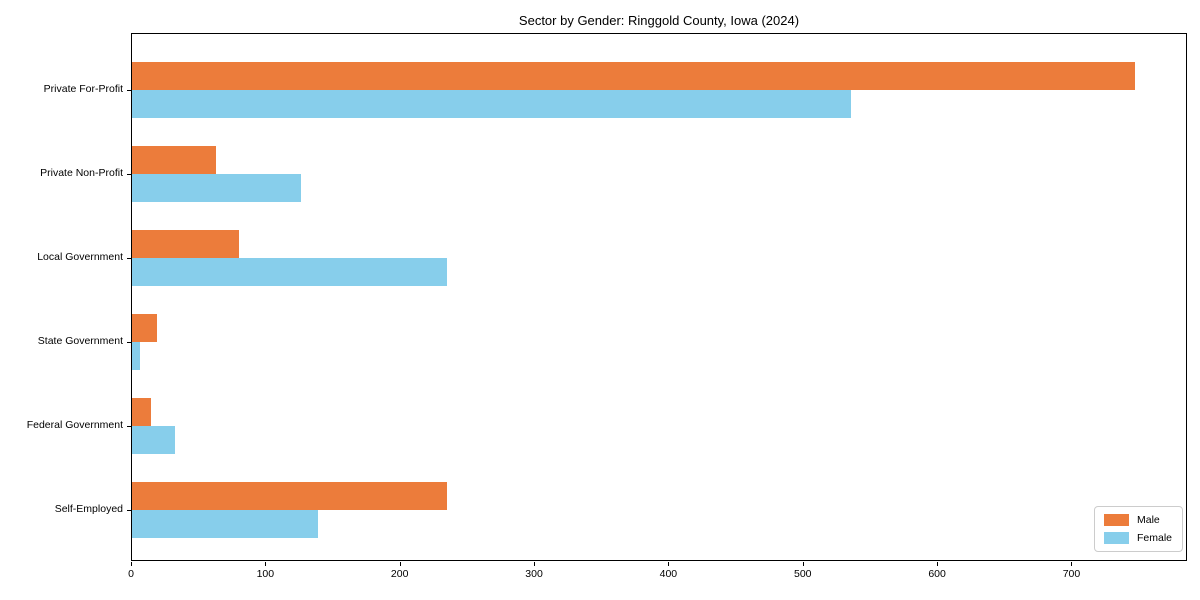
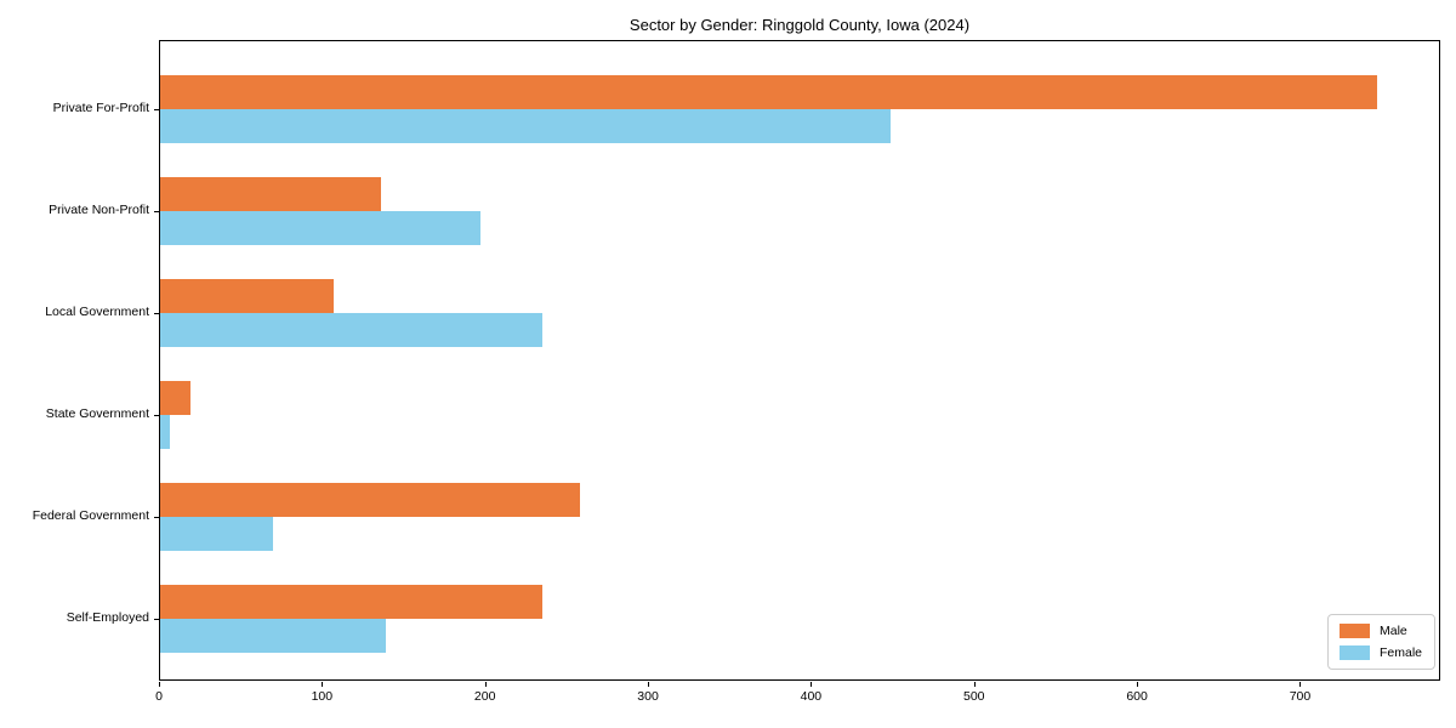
Female/Private For-Profit: 536 -> 449
Male/Private Non-Profit: 63 -> 136
Female/Private Non-Profit: 126 -> 197
Male/Local Government: 80 -> 107
Male/Federal Government: 14 -> 258
Female/Federal Government: 32 -> 69
